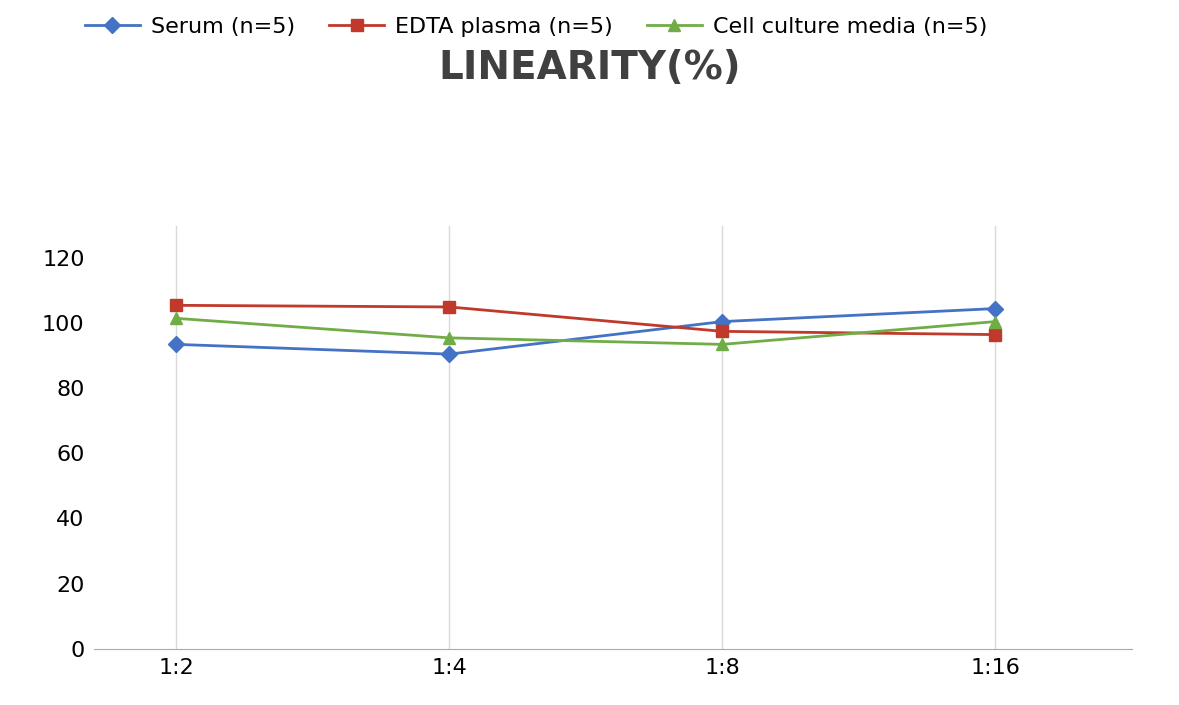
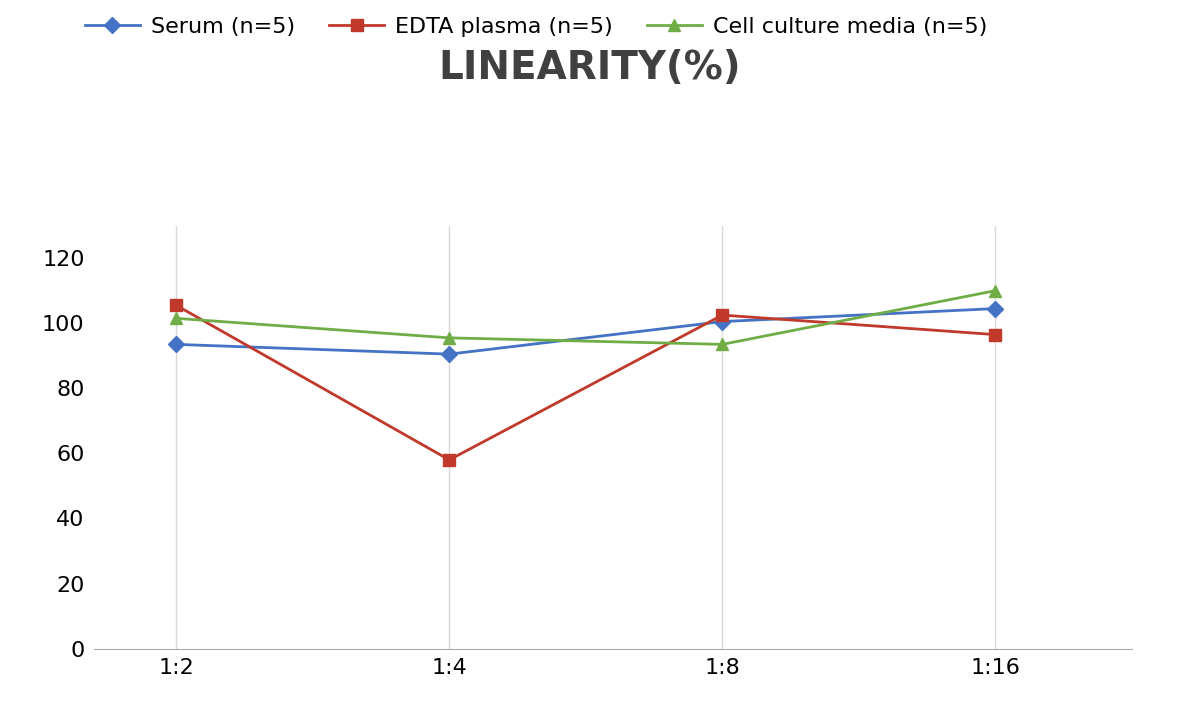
EDTA plasma (n=5)/1:4: 105.0 -> 58.0
EDTA plasma (n=5)/1:8: 97.5 -> 102.5
Cell culture media (n=5)/1:16: 100.5 -> 110.0
